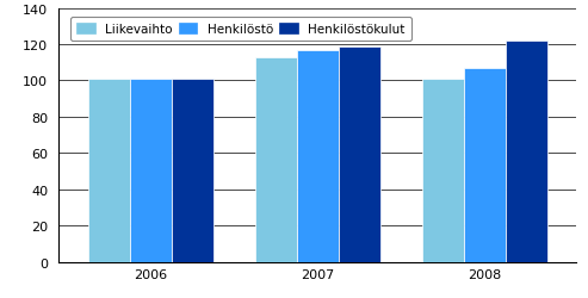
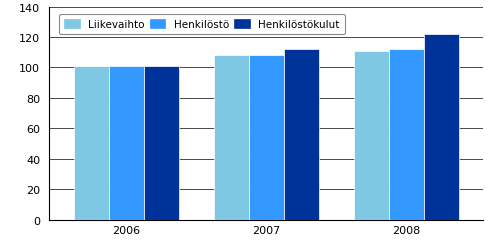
Liikevaihto/2007: 113 -> 108
Henkilöstö/2007: 117 -> 108
Henkilöstökulut/2007: 119 -> 112
Liikevaihto/2008: 101 -> 111
Henkilöstö/2008: 107 -> 112
